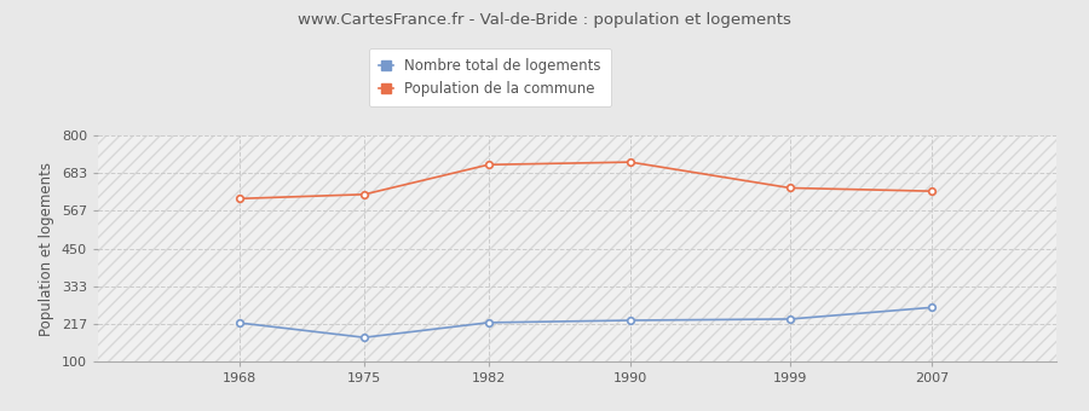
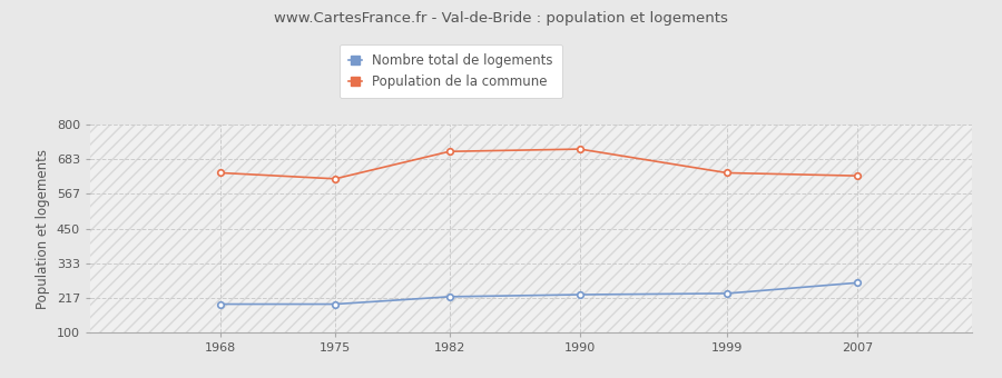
Nombre total de logements/1968: 220 -> 196
Population de la commune/1968: 605 -> 638
Nombre total de logements/1975: 175 -> 196
